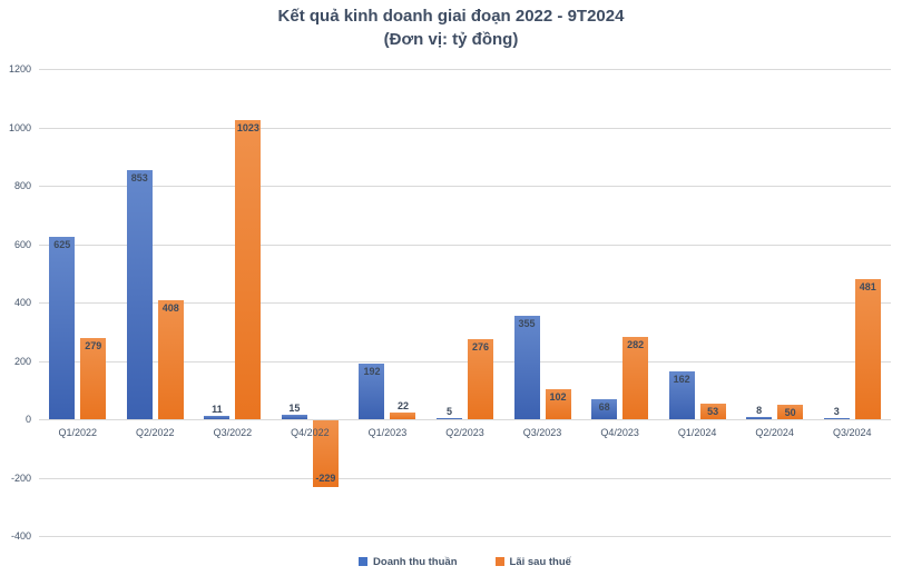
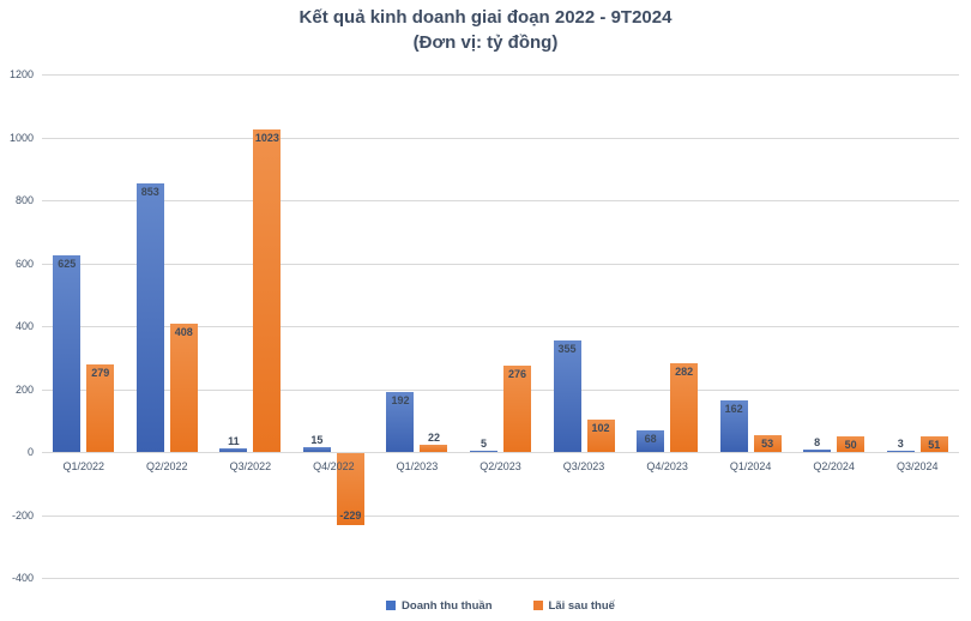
Lãi sau thuế/Q3/2024: 481 -> 51
